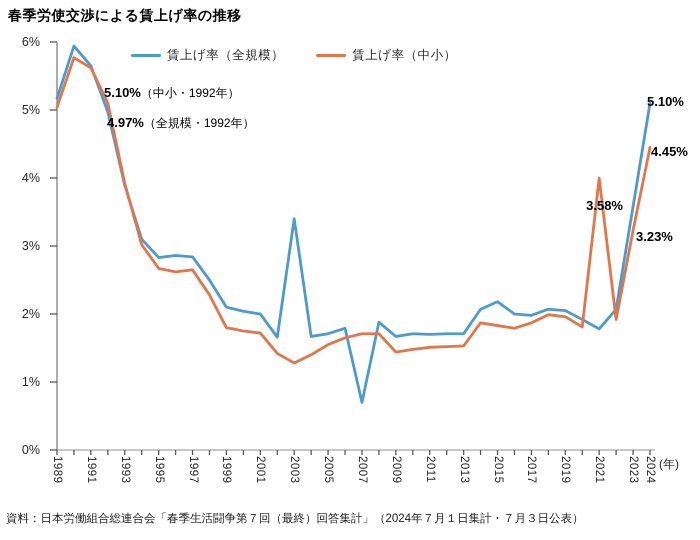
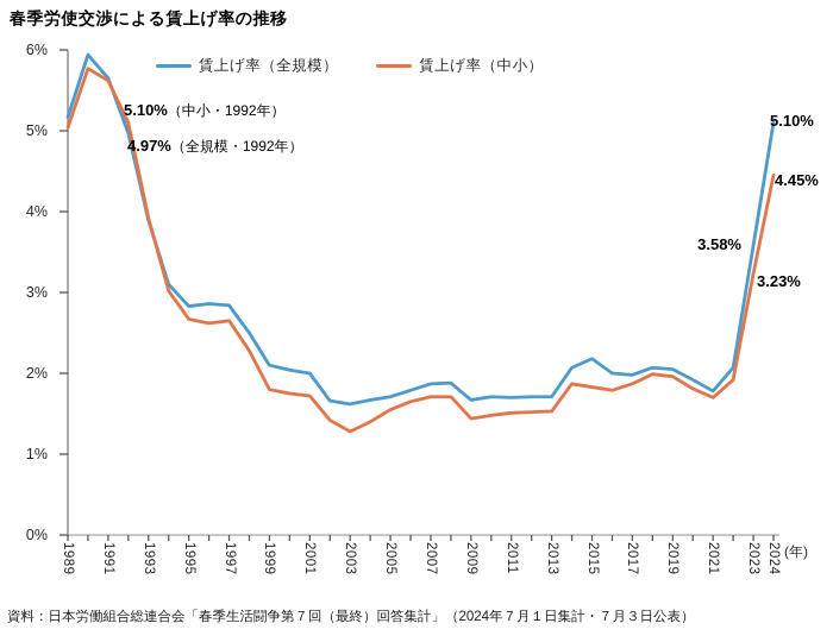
賃上げ率（全規模）/2003: 3.4% -> 1.6%
賃上げ率（全規模）/2007: 0.7% -> 1.9%
賃上げ率（中小）/2021: 4.0% -> 1.7%
